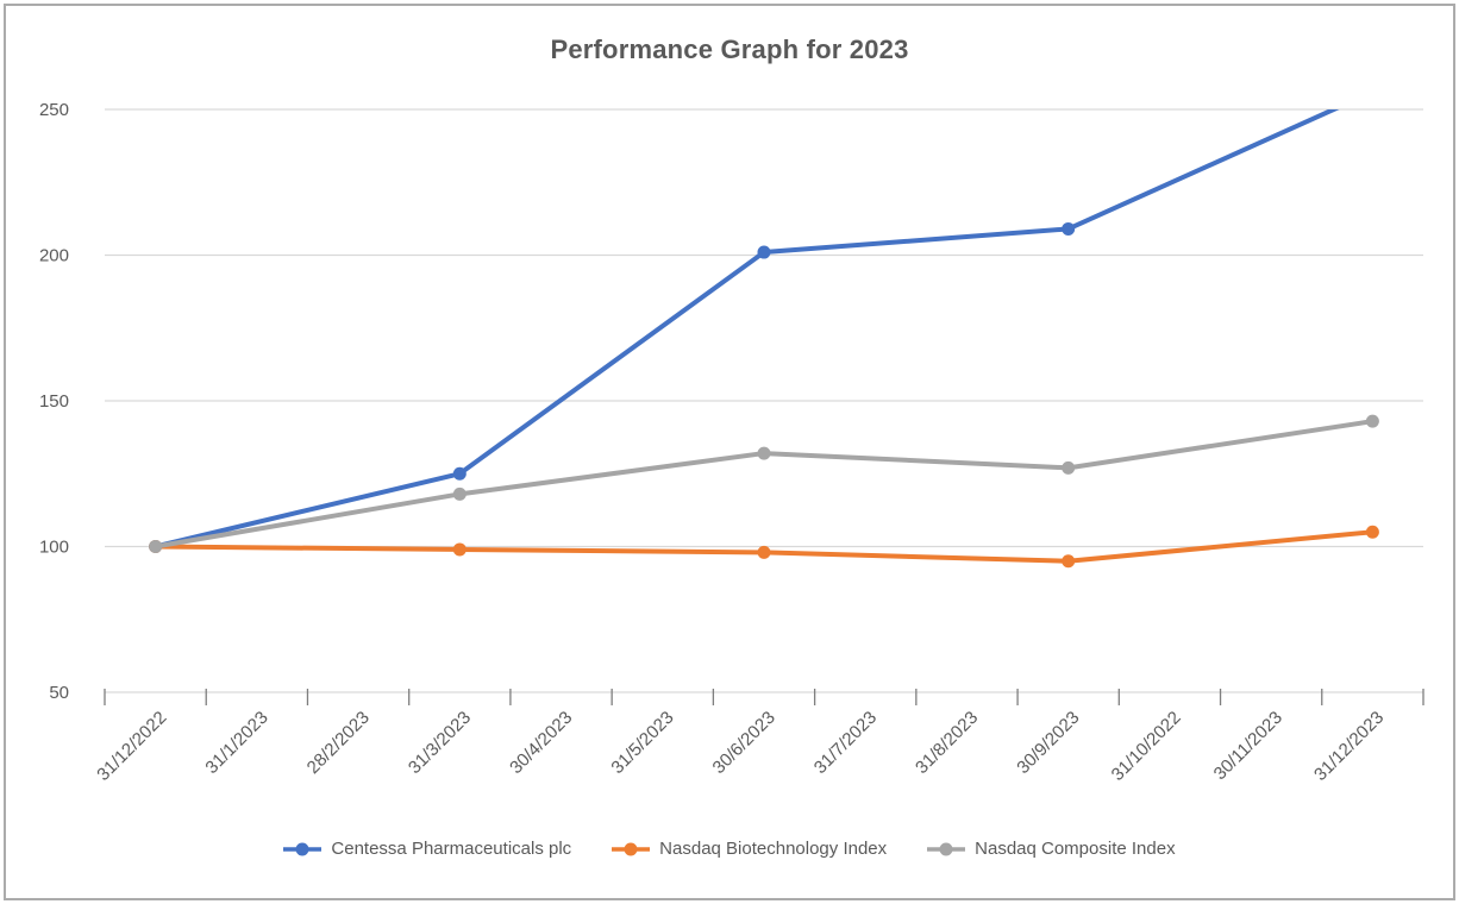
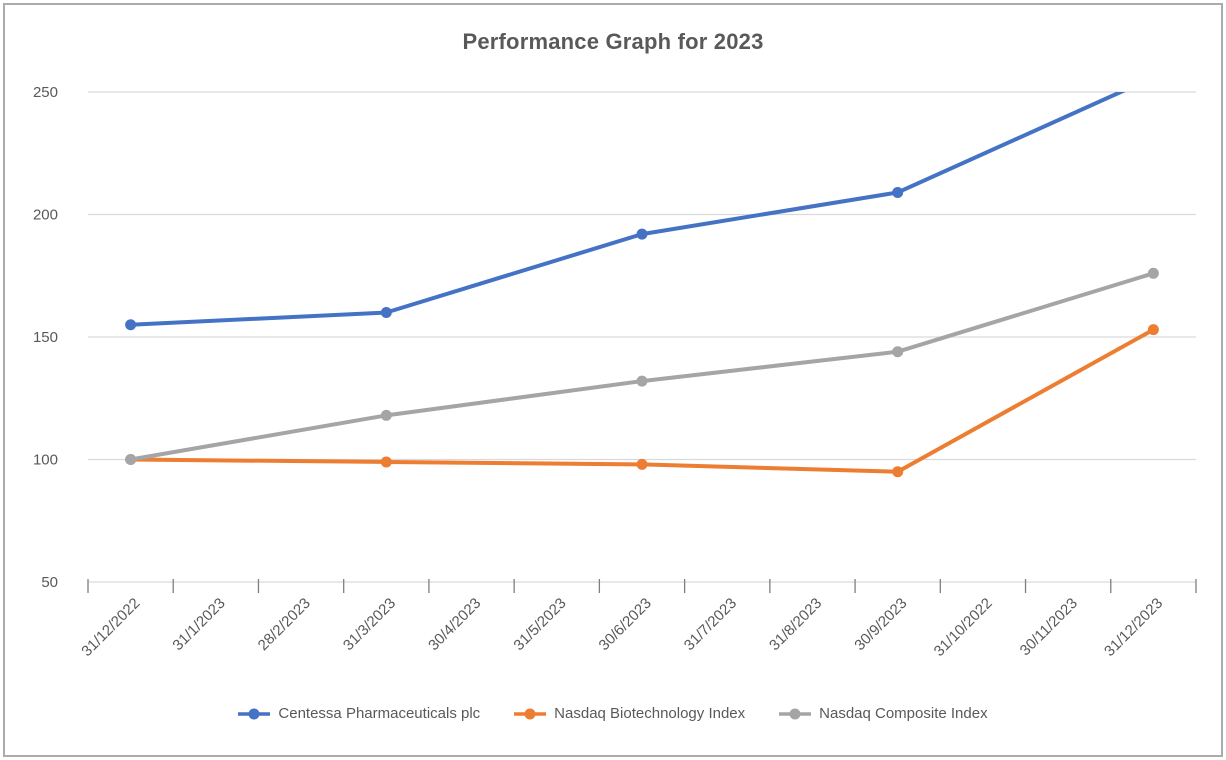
Centessa Pharmaceuticals plc/31/12/2022: 100 -> 155
Centessa Pharmaceuticals plc/31/3/2023: 125 -> 160
Centessa Pharmaceuticals plc/30/6/2023: 201 -> 192
Nasdaq Composite Index/30/9/2023: 127 -> 144
Nasdaq Biotechnology Index/31/12/2023: 105 -> 153
Nasdaq Composite Index/31/12/2023: 143 -> 176
